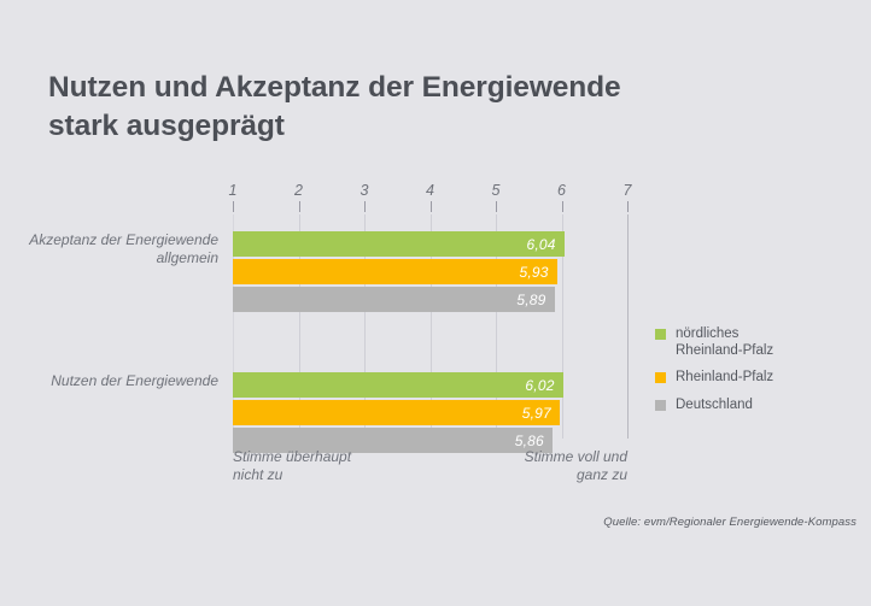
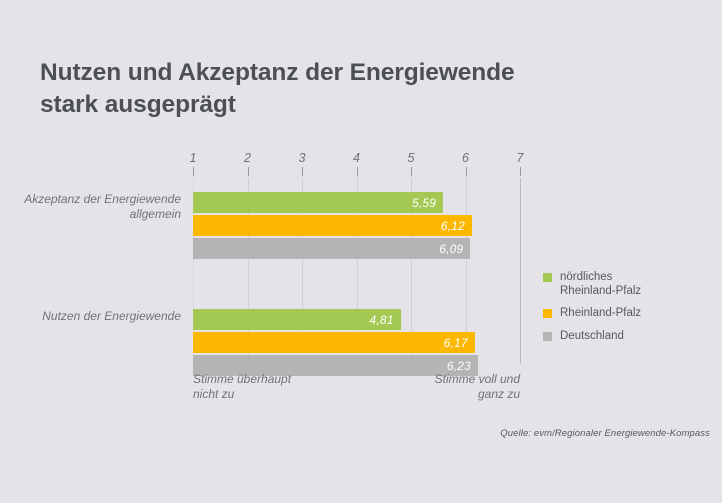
nördliches Rheinland-Pfalz/Akzeptanz der Energiewende allgemein: 6,04 -> 5,59
Rheinland-Pfalz/Akzeptanz der Energiewende allgemein: 5,93 -> 6,12
Deutschland/Akzeptanz der Energiewende allgemein: 5,89 -> 6,09
nördliches Rheinland-Pfalz/Nutzen der Energiewende: 6,02 -> 4,81
Rheinland-Pfalz/Nutzen der Energiewende: 5,97 -> 6,17
Deutschland/Nutzen der Energiewende: 5,86 -> 6,23
